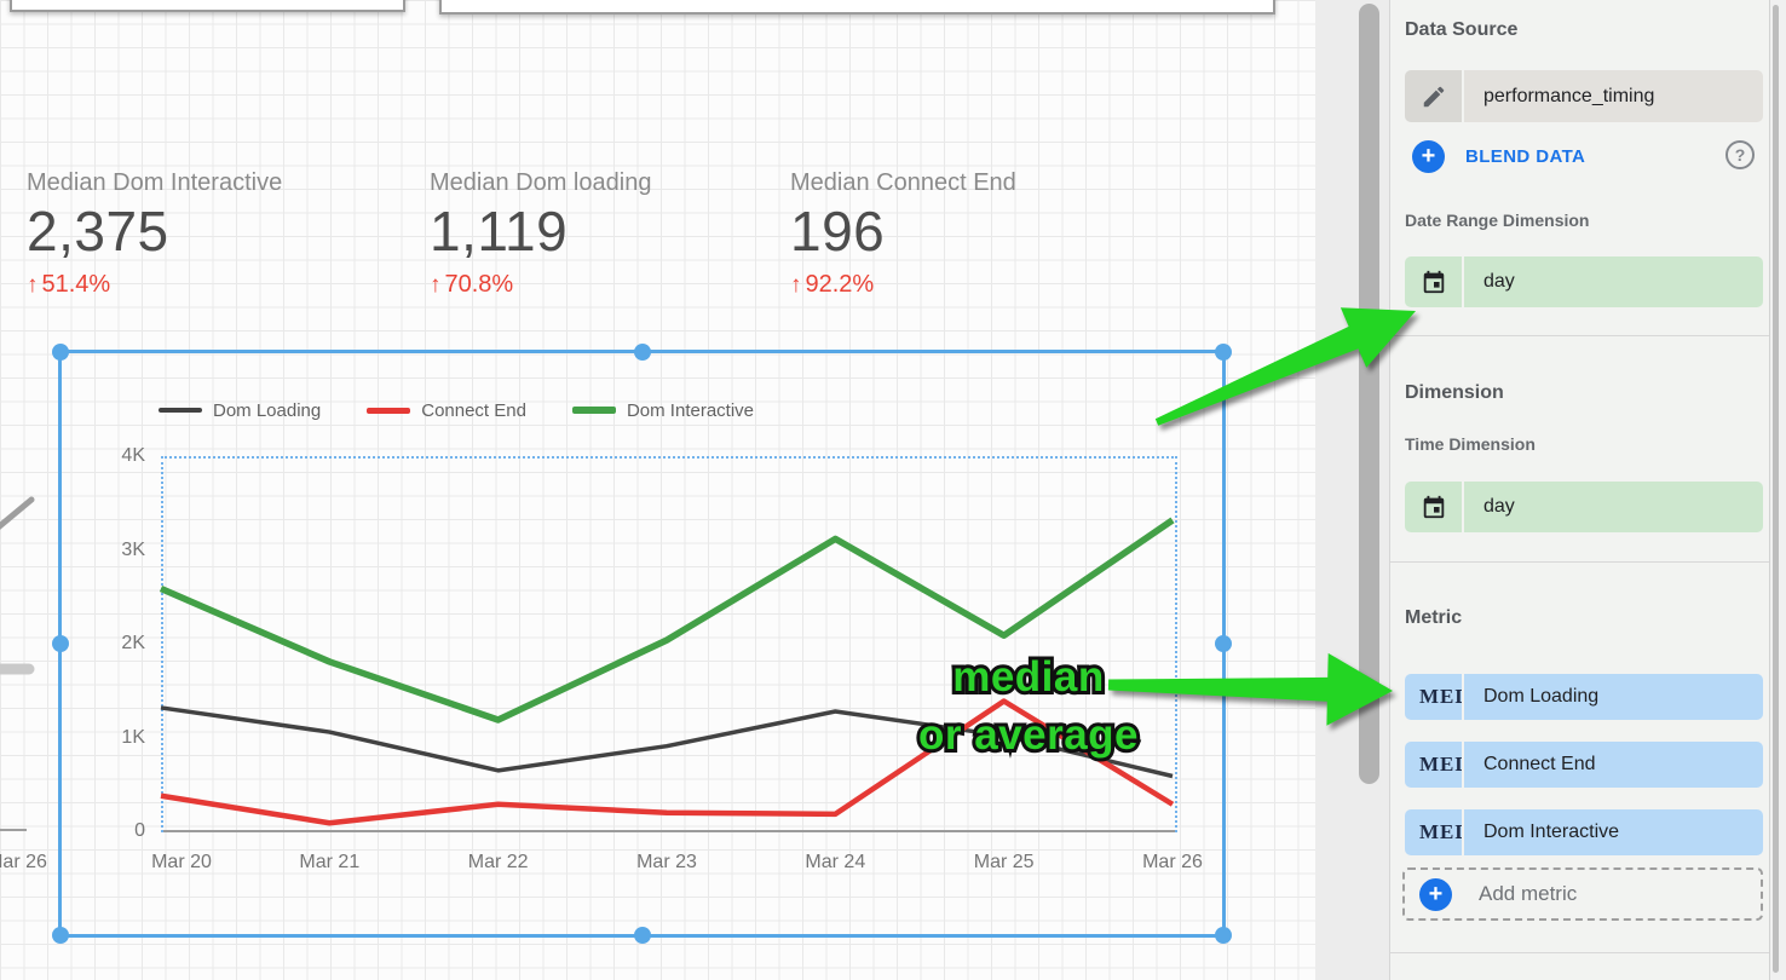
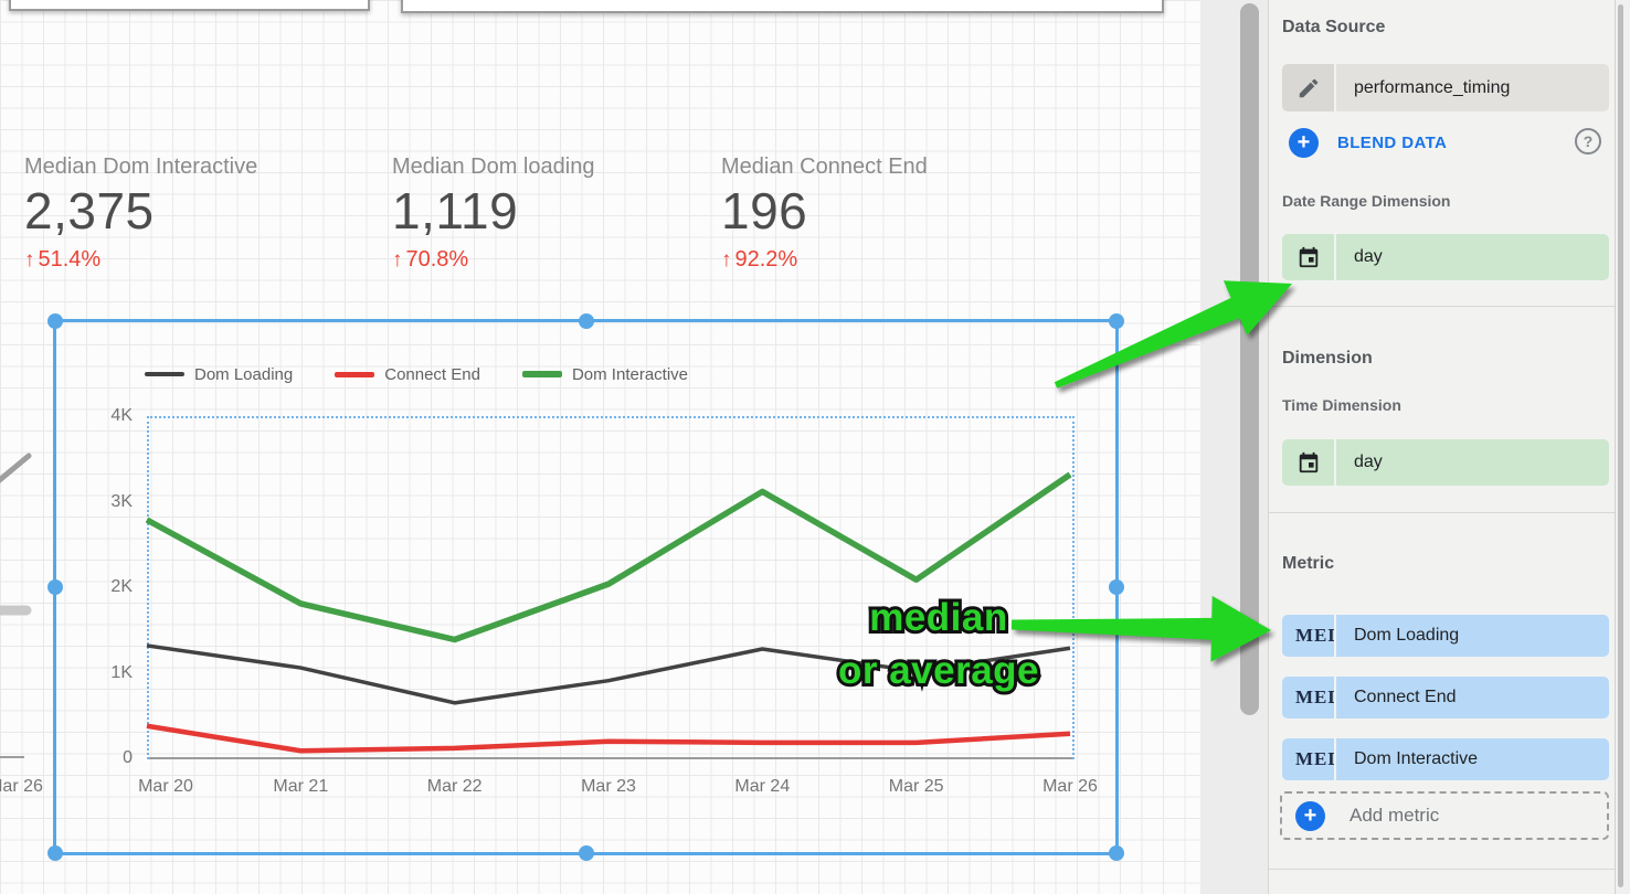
Dom Interactive/Mar 20: 2.6K -> 2.8K
Connect End/Mar 22: 0.3K -> 0.1K
Dom Interactive/Mar 22: 1.2K -> 1.4K
Connect End/Mar 25: 1.4K -> 0.2K
Dom Loading/Mar 26: 0.6K -> 1.3K
